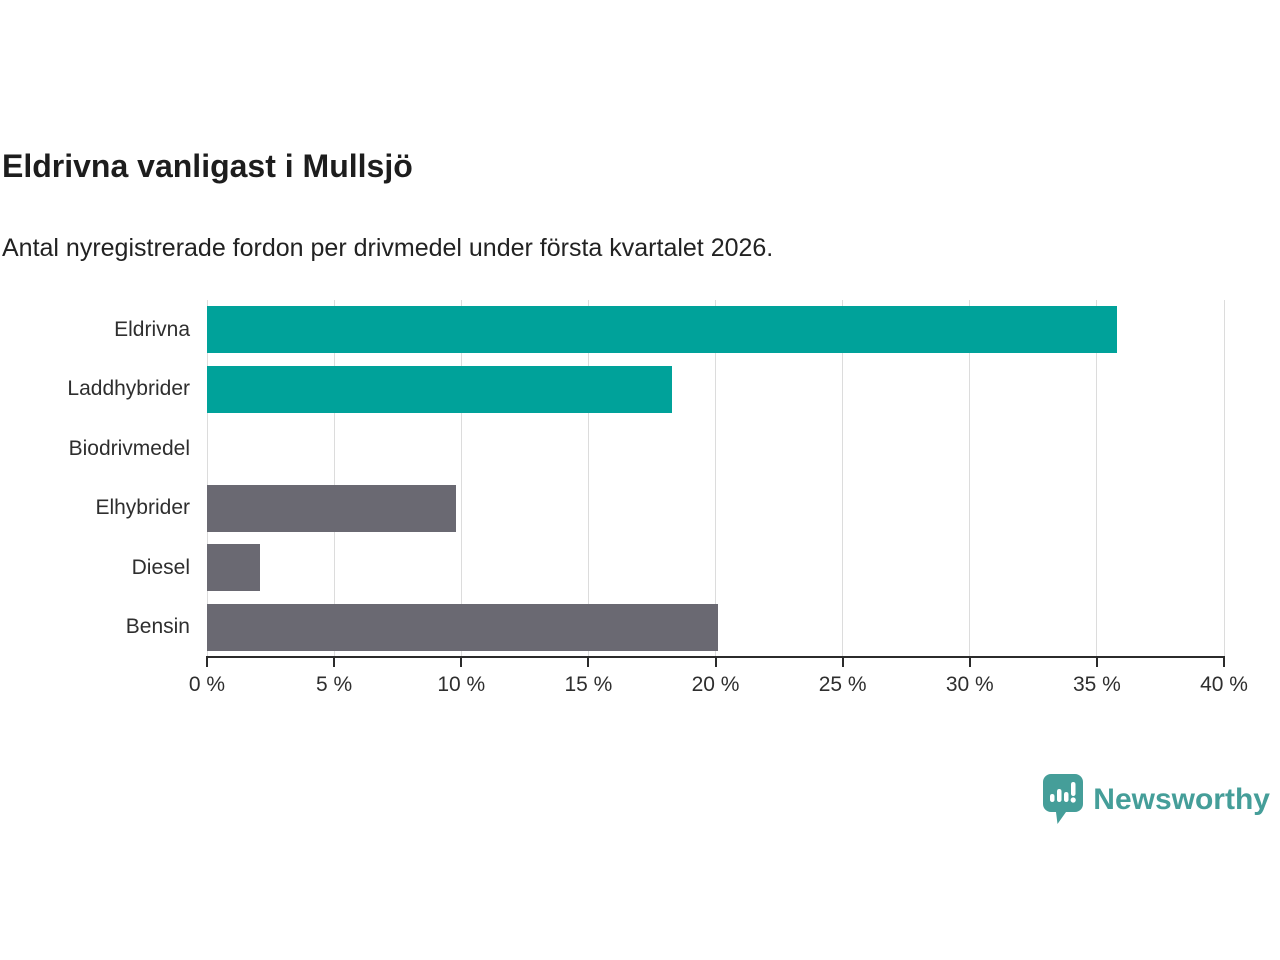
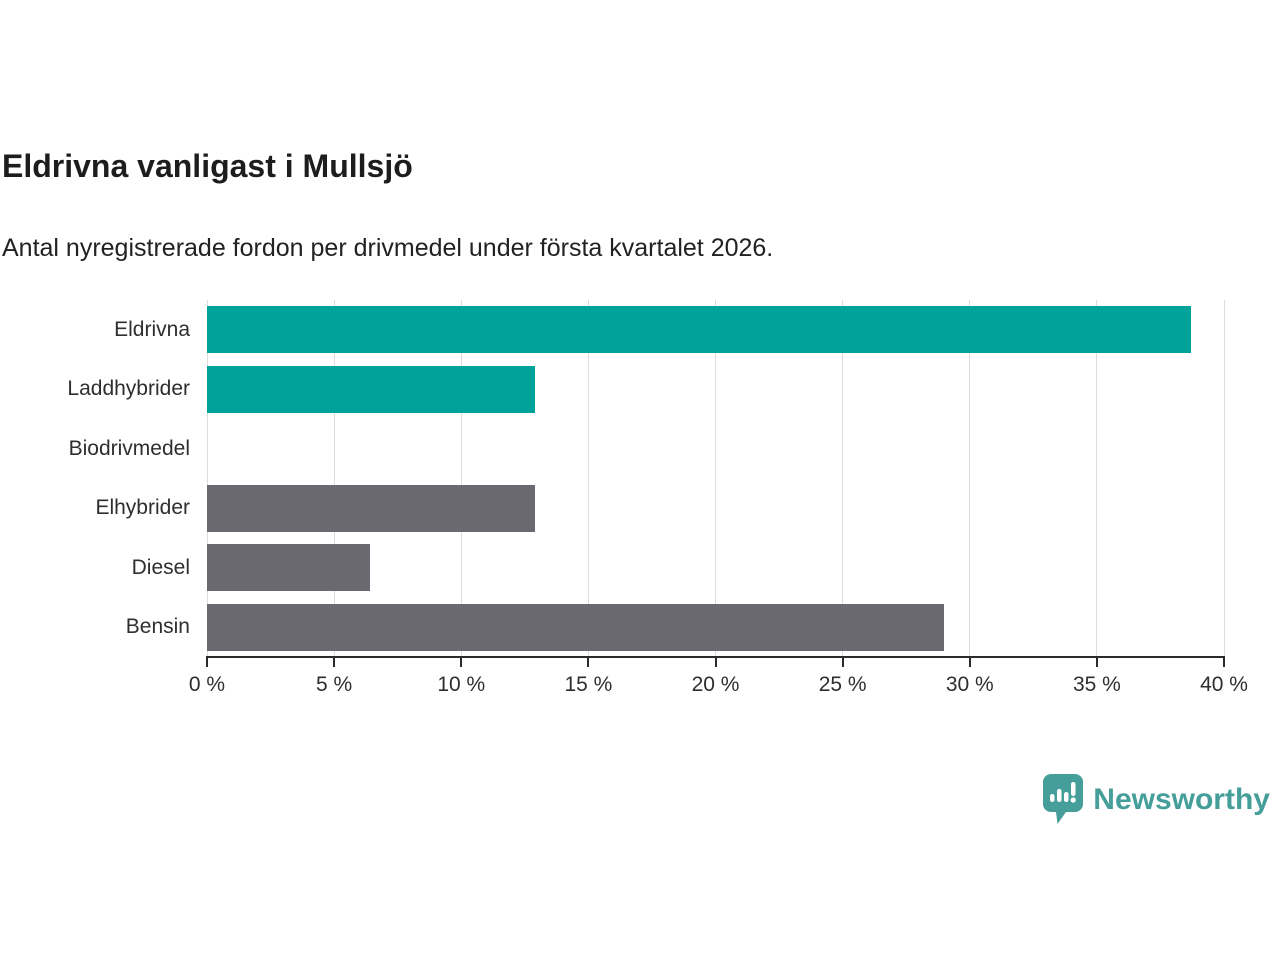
Eldrivna: 35.8% -> 38.7%
Laddhybrider: 18.3% -> 12.9%
Elhybrider: 9.8% -> 12.9%
Diesel: 2.1% -> 6.4%
Bensin: 20.1% -> 29.0%
